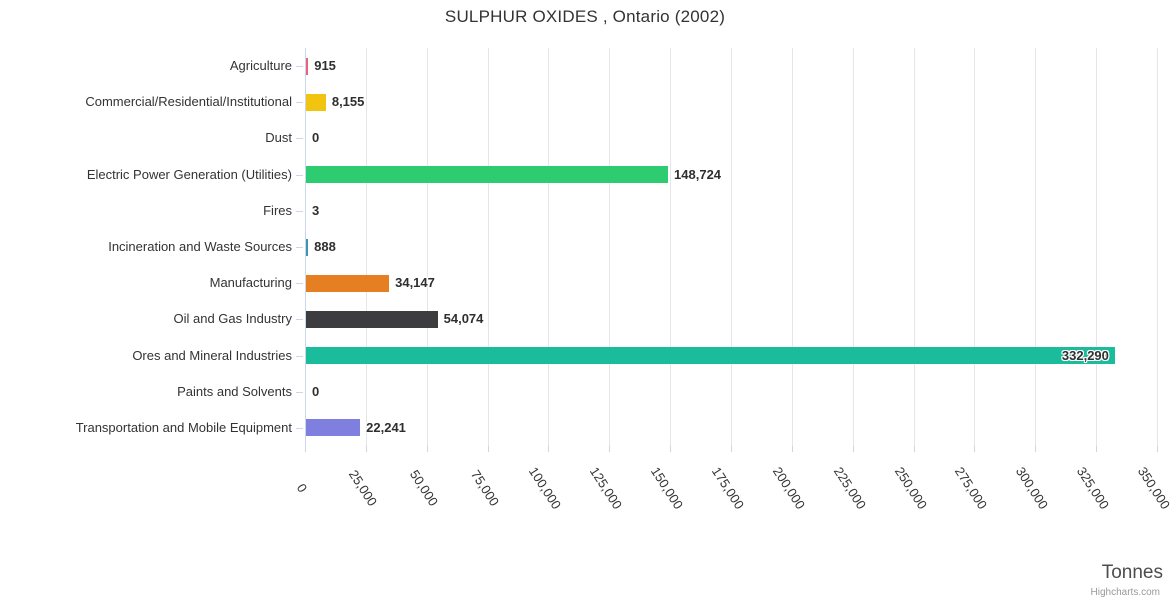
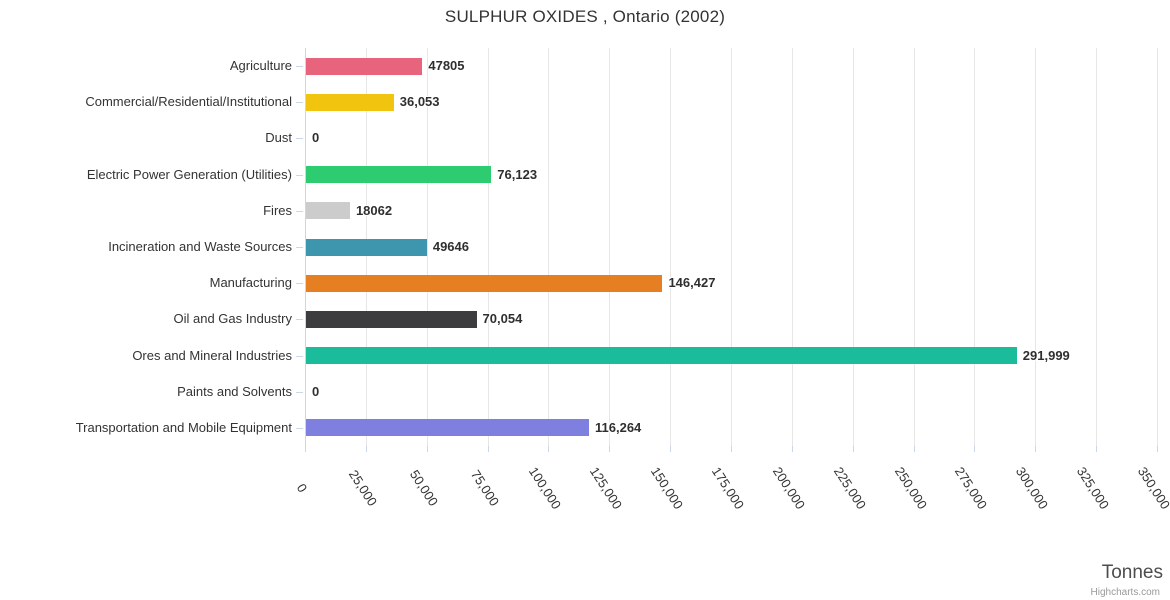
Agriculture: 915 -> 47805
Commercial/Residential/Institutional: 8,155 -> 36,053
Electric Power Generation (Utilities): 148,724 -> 76,123
Fires: 3 -> 18062
Incineration and Waste Sources: 888 -> 49646
Manufacturing: 34,147 -> 146,427
Oil and Gas Industry: 54,074 -> 70,054
Ores and Mineral Industries: 332,290 -> 291,999
Transportation and Mobile Equipment: 22,241 -> 116,264
